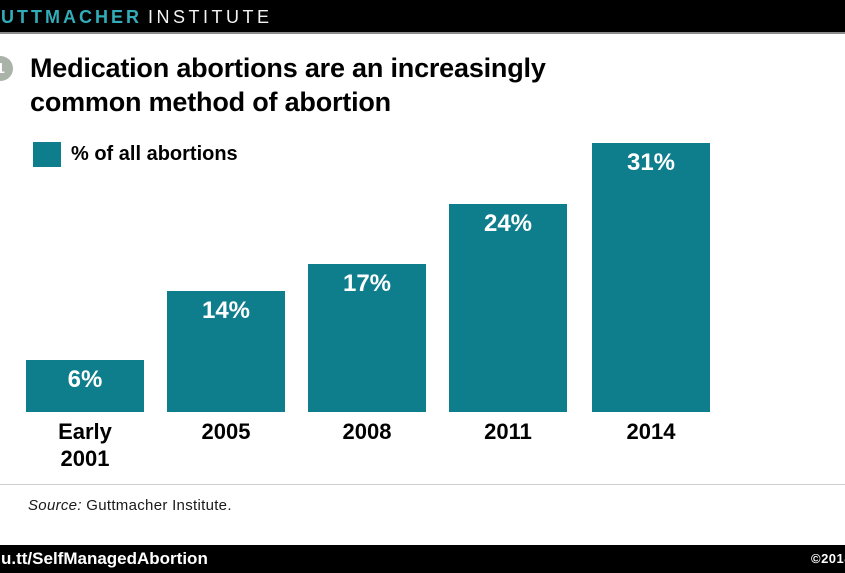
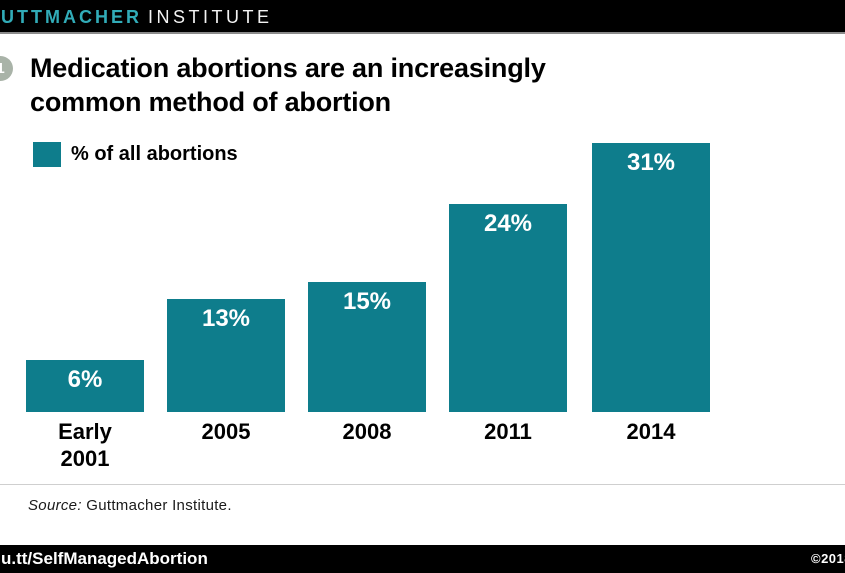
2005: 14% -> 13%
2008: 17% -> 15%
